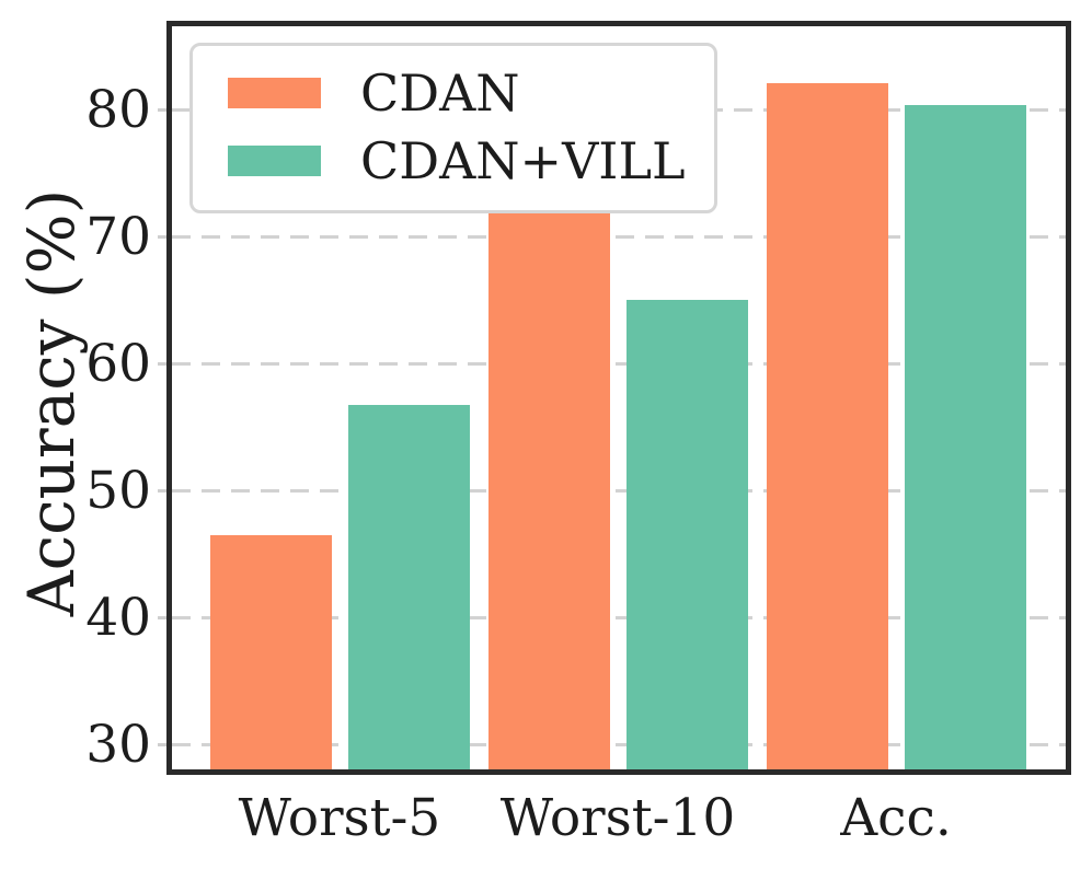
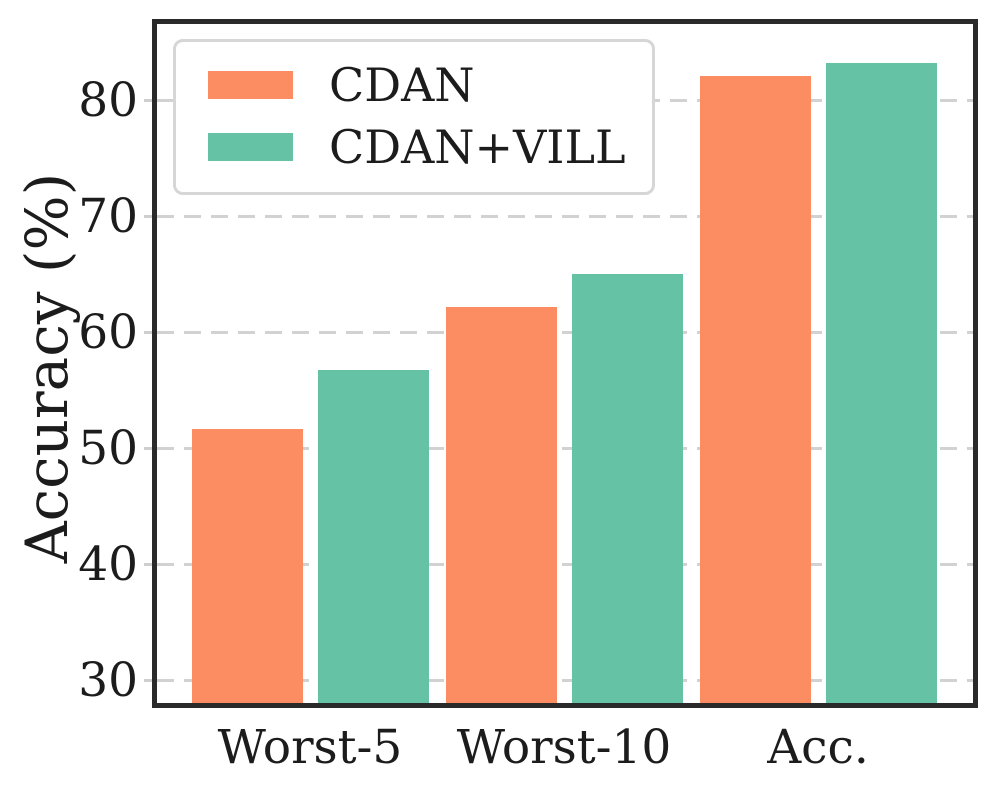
CDAN/Worst-5: 46.5 -> 51.7
CDAN/Worst-10: 82.9 -> 62.2
CDAN+VILL/Acc.: 80.4 -> 83.2
